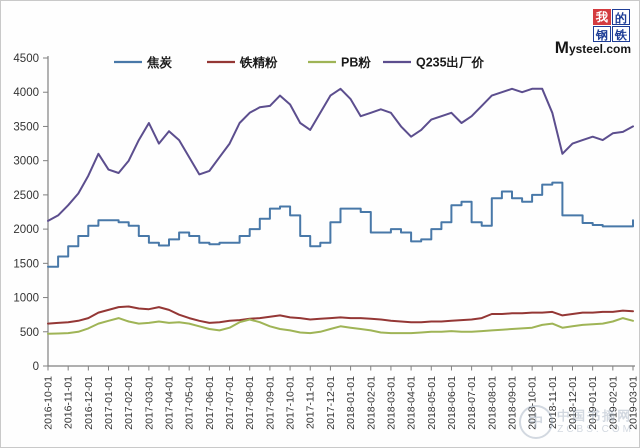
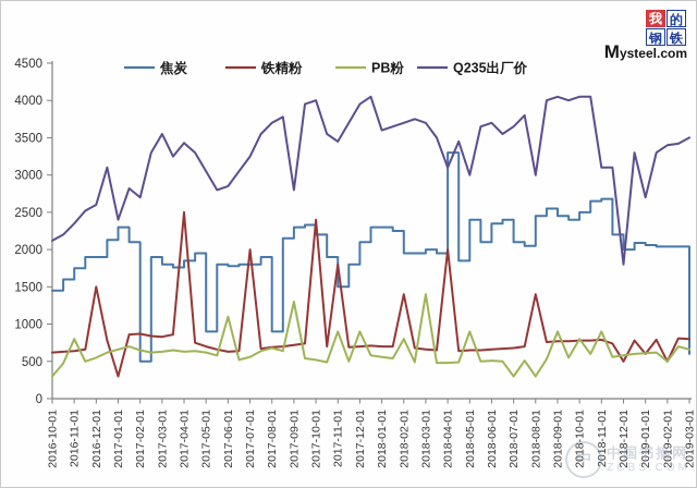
PB粉/2016-10-01: 500 -> 300
PB粉/2016-11-01: 500 -> 800
焦炭/2016-12-01: 2000 -> 1900
铁精粉/2016-12-01: 700 -> 1500
Q235出厂价/2016-12-01: 2800 -> 2600
焦炭/2017-01-01: 2100 -> 2300
铁精粉/2017-01-01: 800 -> 300
Q235出厂价/2017-01-01: 2900 -> 2400
焦炭/2017-02-01: 2000 -> 500
Q235出厂价/2017-02-01: 3000 -> 2700
铁精粉/2017-04-01: 800 -> 2500
焦炭/2017-05-01: 1900 -> 900
PB粉/2017-06-01: 500 -> 1100
铁精粉/2017-07-01: 700 -> 2000
焦炭/2017-08-01: 2000 -> 900
PB粉/2017-09-01: 600 -> 1300
Q235出厂价/2017-09-01: 3800 -> 2800
铁精粉/2017-10-01: 700 -> 2400
Q235出厂价/2017-10-01: 3800 -> 4000
焦炭/2017-11-01: 1800 -> 1500
铁精粉/2017-11-01: 700 -> 1800
PB粉/2017-11-01: 500 -> 900
PB粉/2017-12-01: 500 -> 900
Q235出厂价/2018-01-01: 3900 -> 3600
铁精粉/2018-02-01: 700 -> 1400
PB粉/2018-02-01: 500 -> 800
PB粉/2018-03-01: 500 -> 1400
焦炭/2018-04-01: 1800 -> 3300
铁精粉/2018-04-01: 600 -> 2000
Q235出厂价/2018-04-01: 3400 -> 3100
焦炭/2018-05-01: 2000 -> 2400
PB粉/2018-05-01: 500 -> 900
Q235出厂价/2018-05-01: 3600 -> 3000
PB粉/2018-07-01: 500 -> 300
铁精粉/2018-08-01: 800 -> 1400
PB粉/2018-08-01: 500 -> 300
Q235出厂价/2018-08-01: 4000 -> 3000
PB粉/2018-09-01: 500 -> 900
PB粉/2018-10-01: 600 -> 800
PB粉/2018-11-01: 600 -> 900
Q235出厂价/2018-11-01: 3700 -> 3100
焦炭/2018-12-01: 2200 -> 2000
铁精粉/2018-12-01: 800 -> 500
Q235出厂价/2018-12-01: 3200 -> 1800
铁精粉/2019-01-01: 800 -> 600
Q235出厂价/2019-01-01: 3400 -> 2700
铁精粉/2019-02-01: 800 -> 500
PB粉/2019-02-01: 600 -> 500
焦炭/2019-03-01: 2100 -> 600
